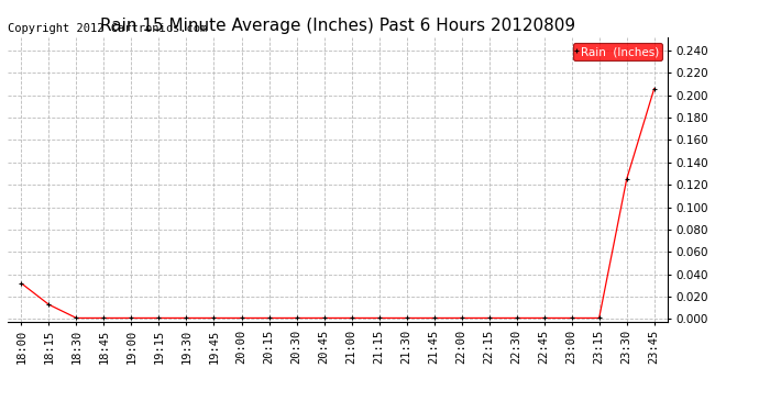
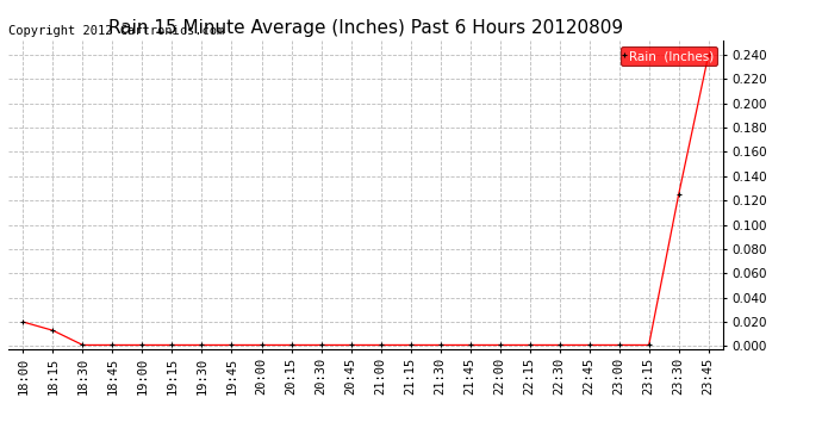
18:00: 0.032 -> 0.020
23:45: 0.206 -> 0.240
